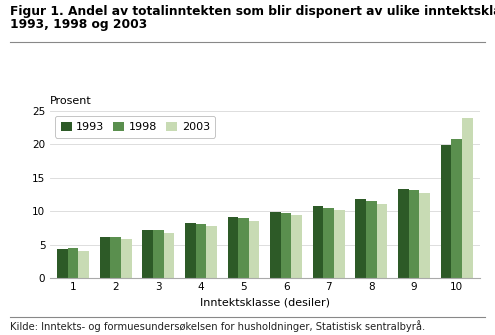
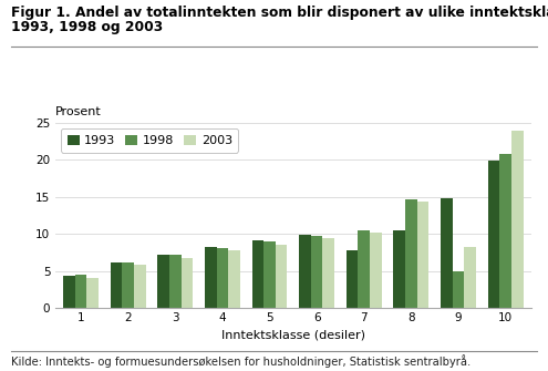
1993/7: 10.7 -> 7.8
1993/8: 11.8 -> 10.4
1998/8: 11.5 -> 14.6
2003/8: 11.1 -> 14.4
1993/9: 13.3 -> 14.8
1998/9: 13.1 -> 5.0
2003/9: 12.7 -> 8.2
